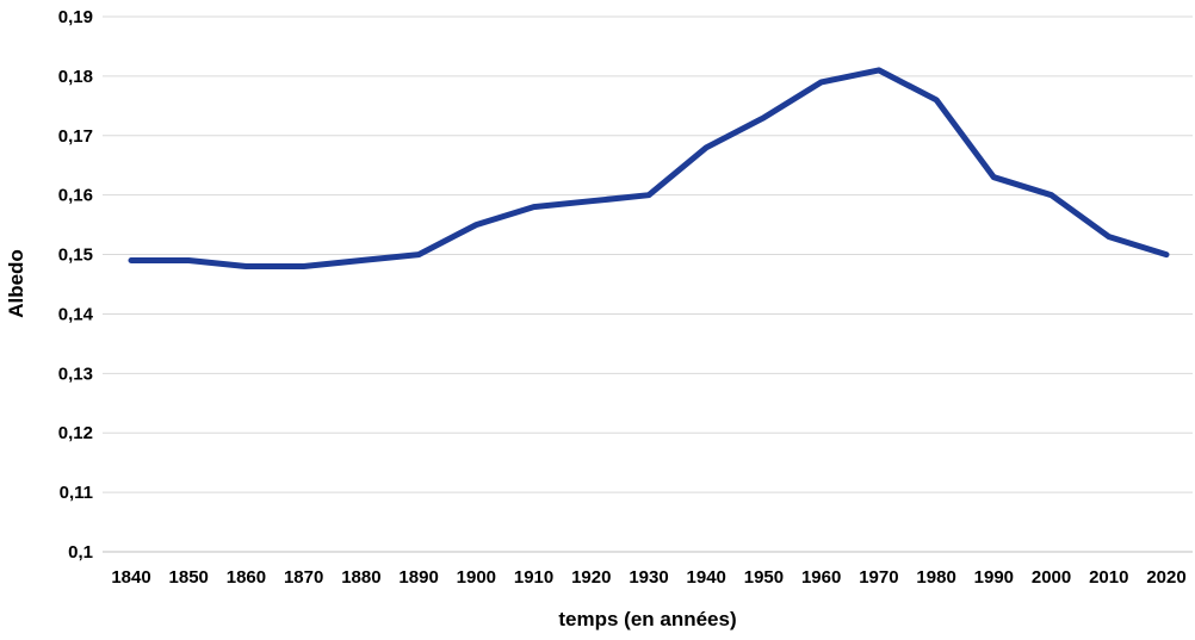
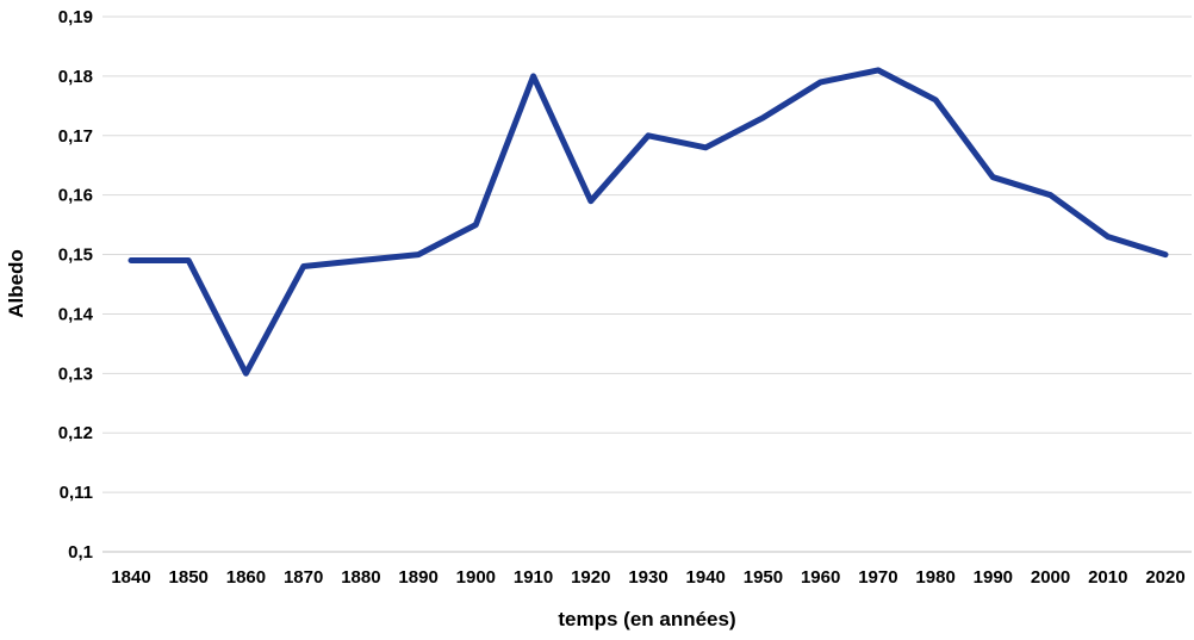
1860: 0,15 -> 0,13
1910: 0,16 -> 0,18
1930: 0,16 -> 0,17
